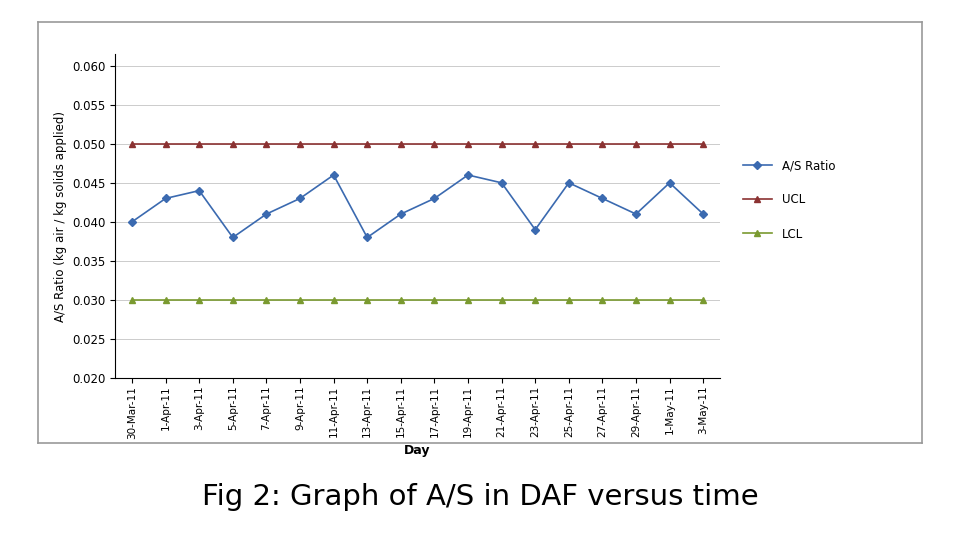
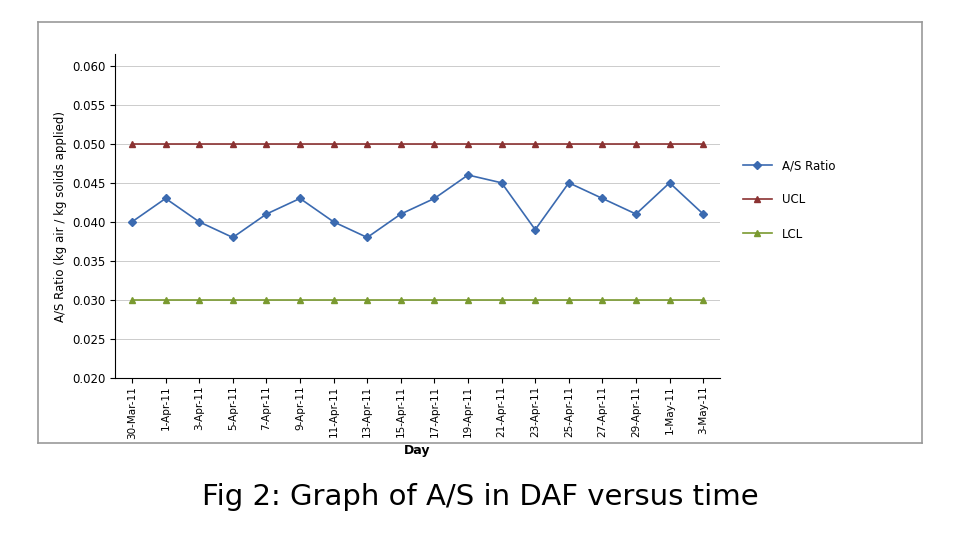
A/S Ratio/3-Apr-11: 0.044 -> 0.040
A/S Ratio/11-Apr-11: 0.046 -> 0.040
